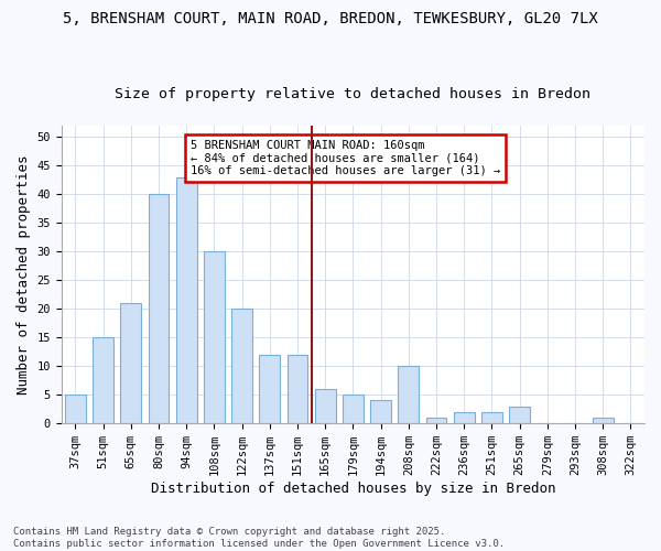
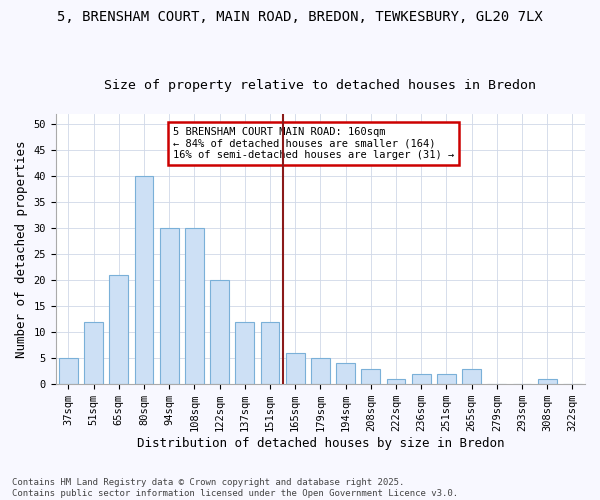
51sqm: 15 -> 12
94sqm: 43 -> 30
208sqm: 10 -> 3
